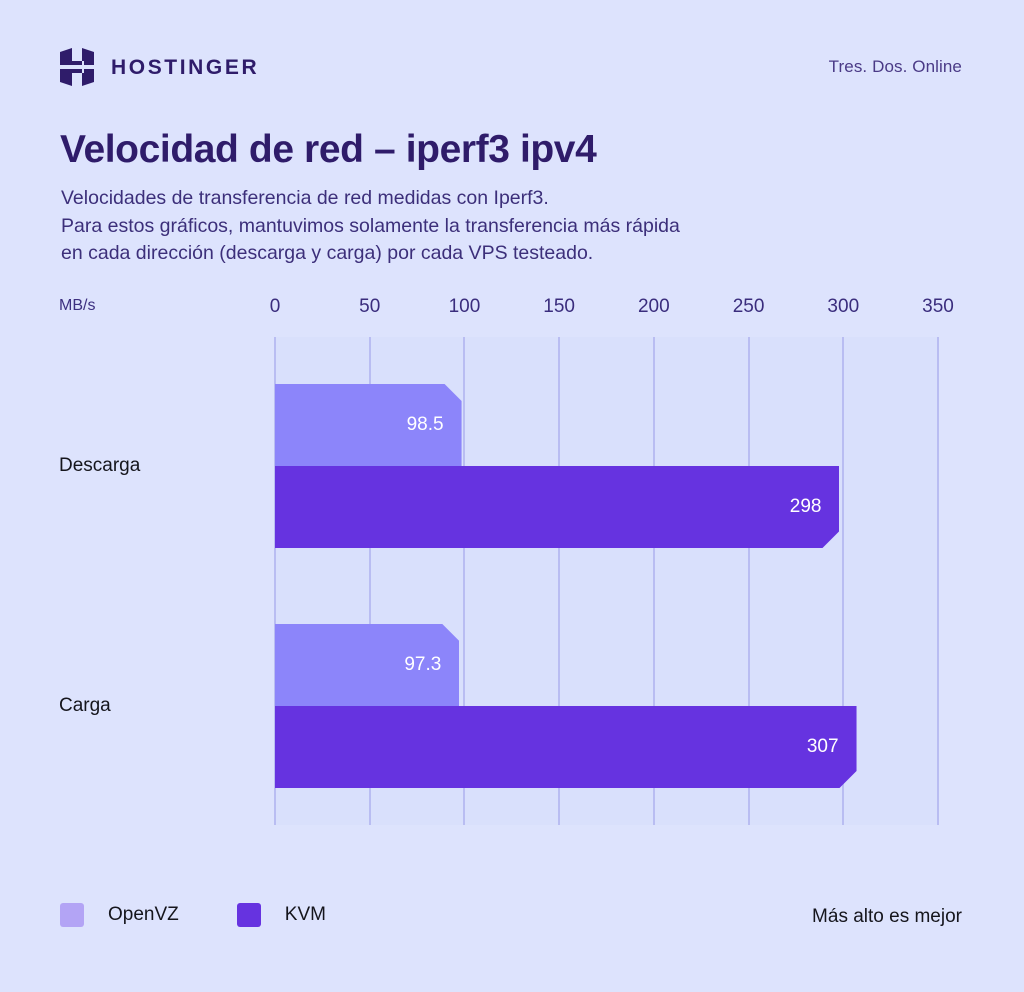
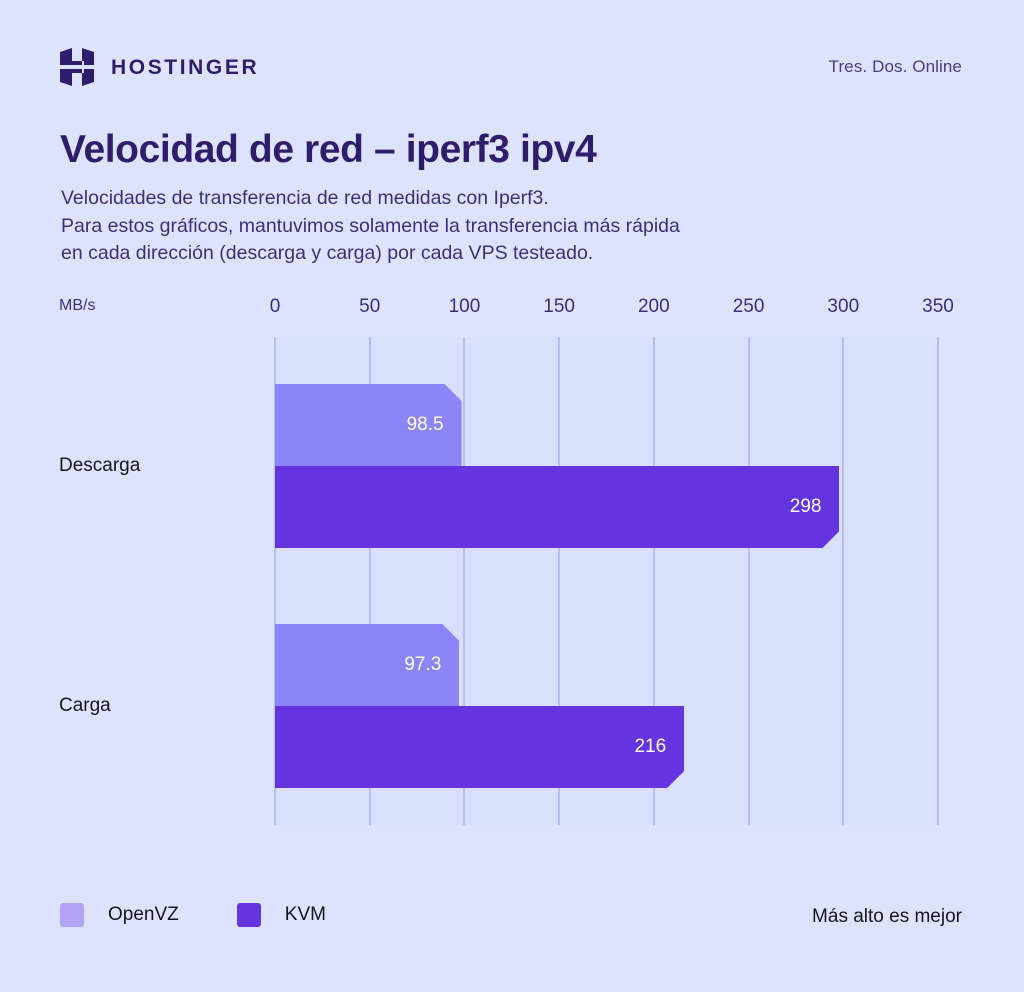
KVM/Carga: 307 -> 216
